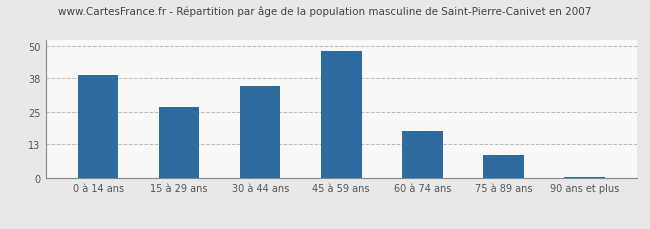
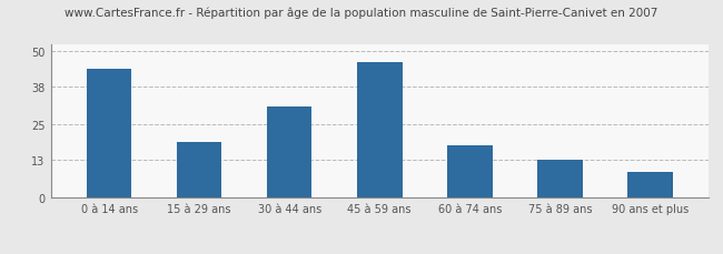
0 à 14 ans: 39.0 -> 44.0
15 à 29 ans: 27.0 -> 19.0
30 à 44 ans: 35.0 -> 31.0
45 à 59 ans: 48.0 -> 46.0
75 à 89 ans: 9.0 -> 13.0
90 ans et plus: 0.5 -> 9.0
